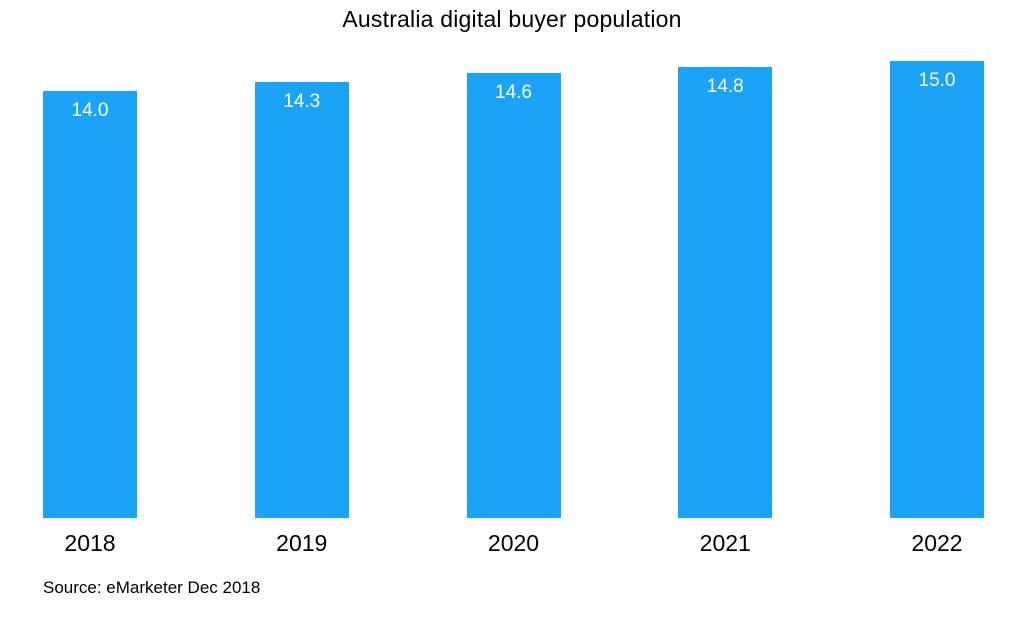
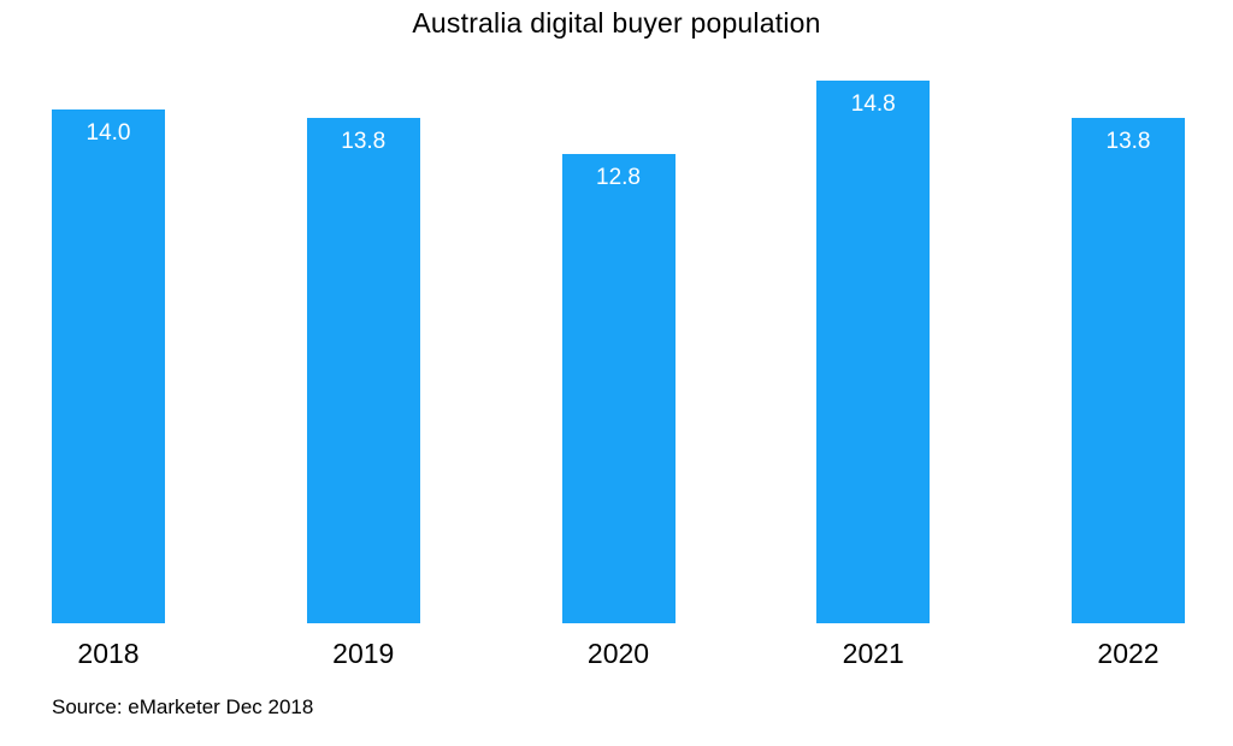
2019: 14.3 -> 13.8
2020: 14.6 -> 12.8
2022: 15.0 -> 13.8
